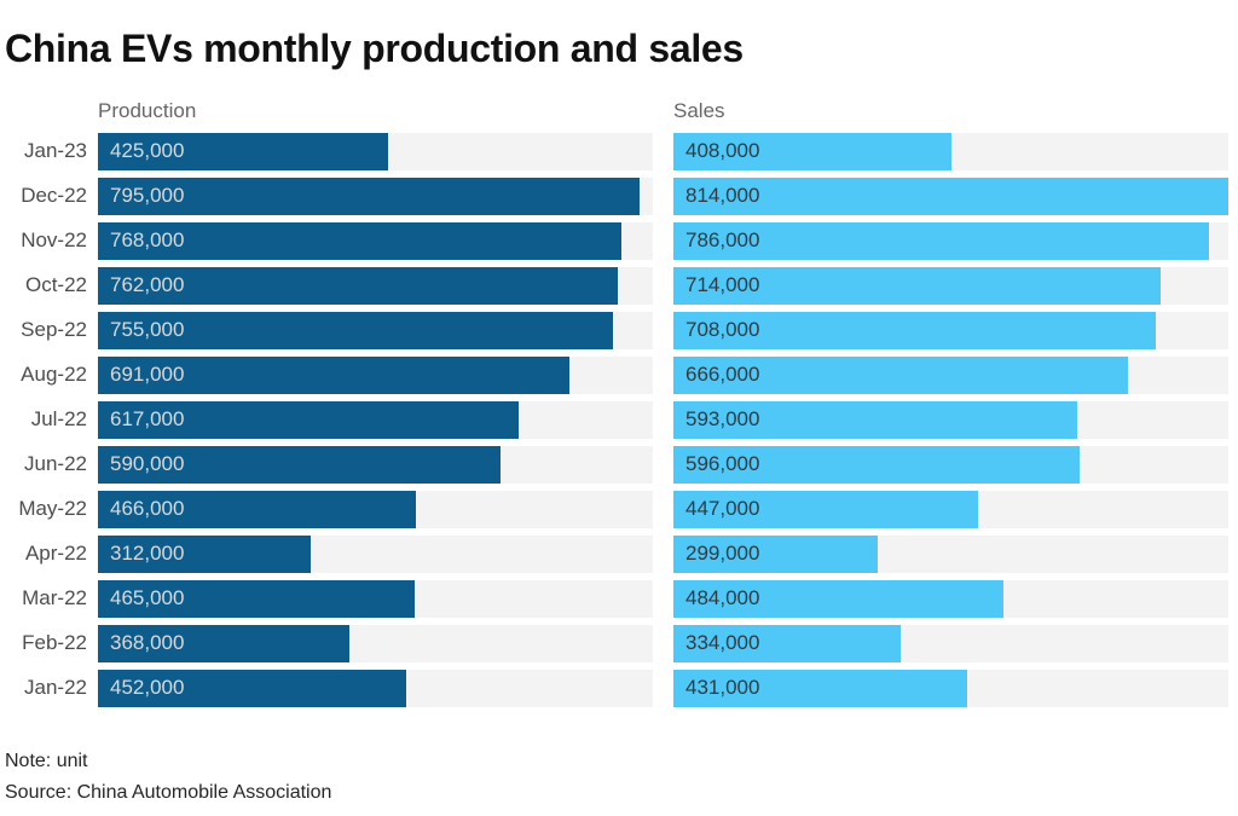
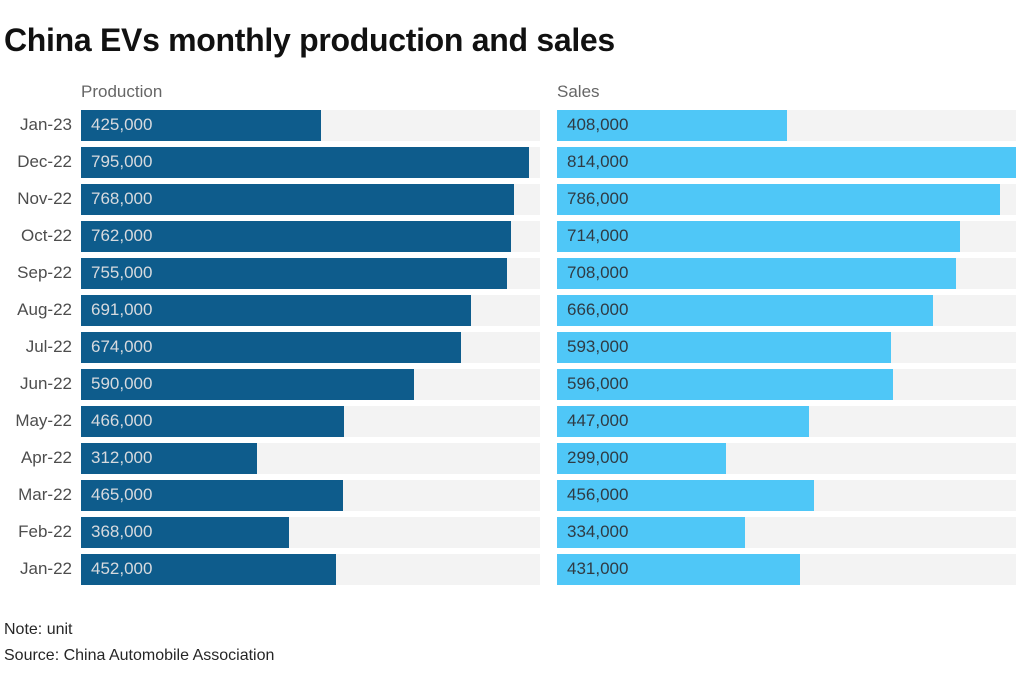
Production/Jul-22: 617,000 -> 674,000
Sales/Mar-22: 484,000 -> 456,000
